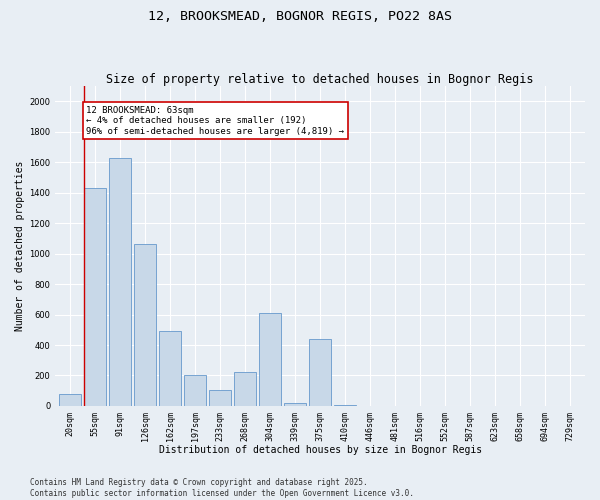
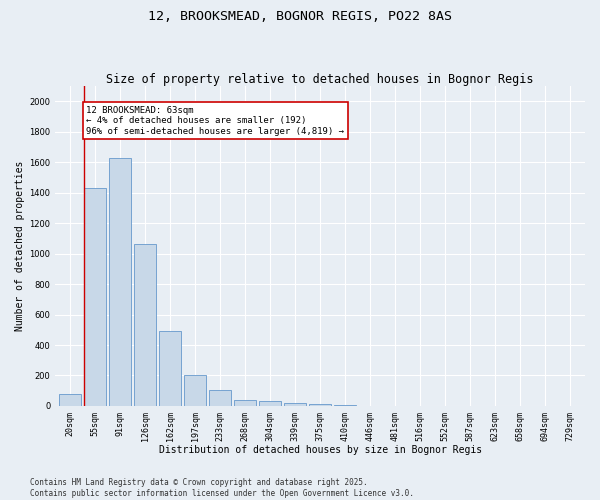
268sqm: 220 -> 40
304sqm: 610 -> 30
375sqm: 440 -> 10
